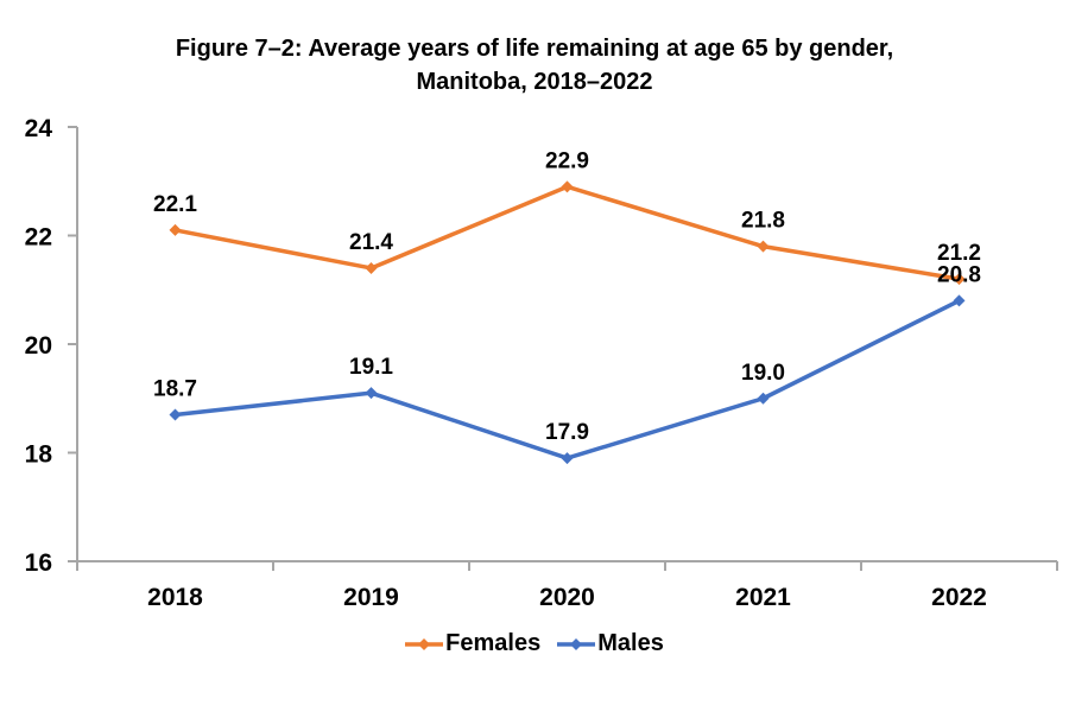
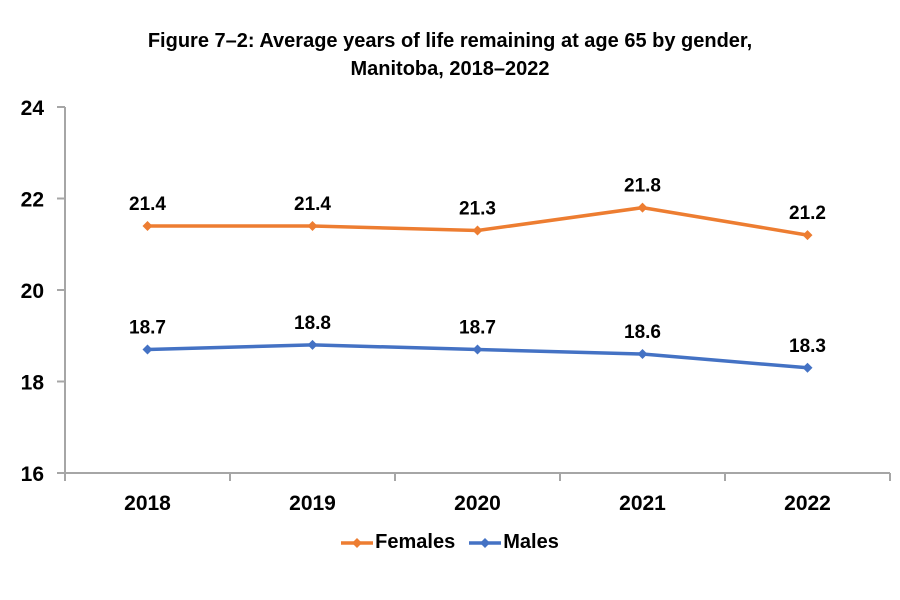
Females/2018: 22.1 -> 21.4
Males/2019: 19.1 -> 18.8
Females/2020: 22.9 -> 21.3
Males/2020: 17.9 -> 18.7
Males/2021: 19.0 -> 18.6
Males/2022: 20.8 -> 18.3
